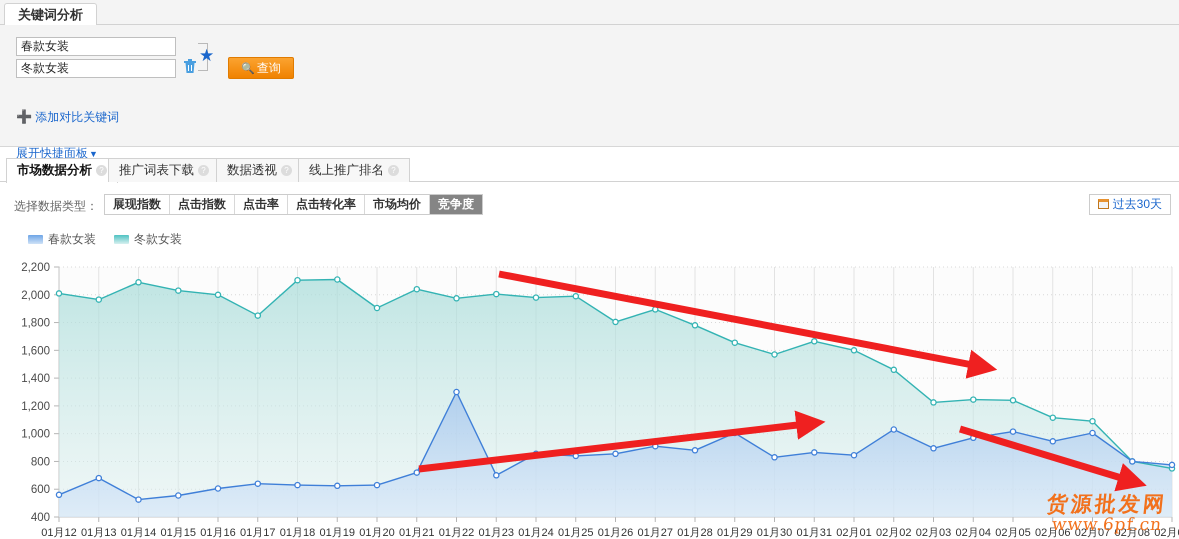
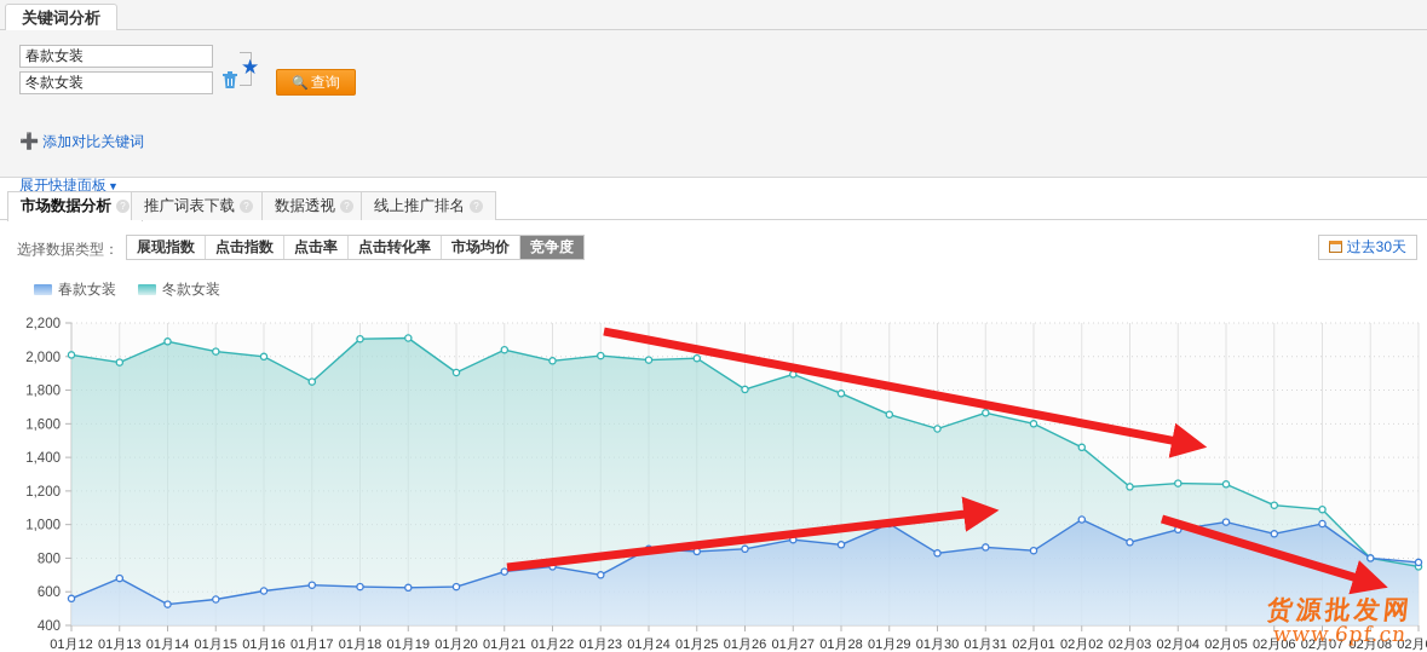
春款女装/01月22: 1300 -> 750
